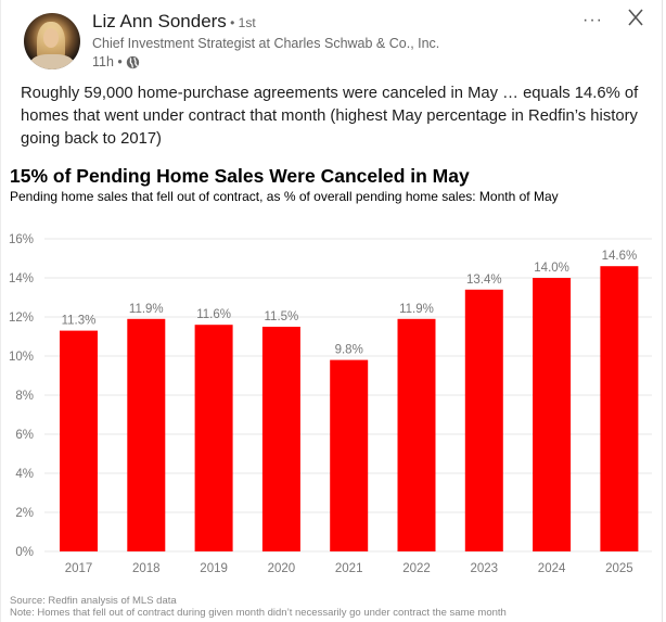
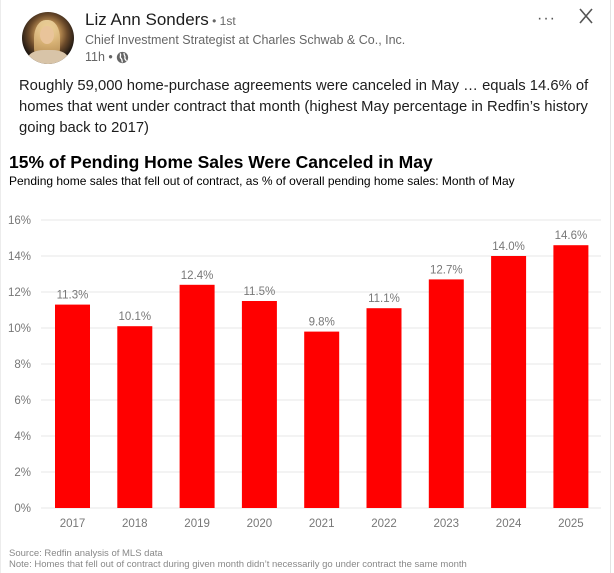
2018: 11.9% -> 10.1%
2019: 11.6% -> 12.4%
2022: 11.9% -> 11.1%
2023: 13.4% -> 12.7%
